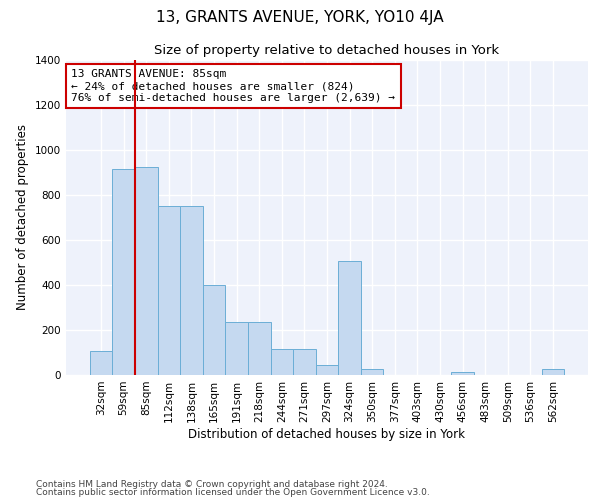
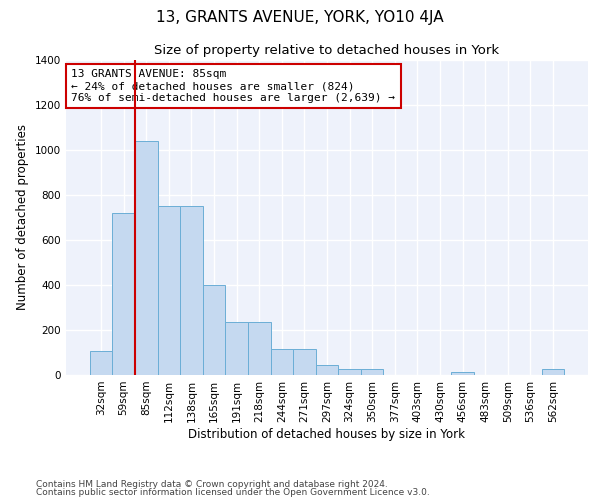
59sqm: 915 -> 720
85sqm: 925 -> 1040
324sqm: 505 -> 25
